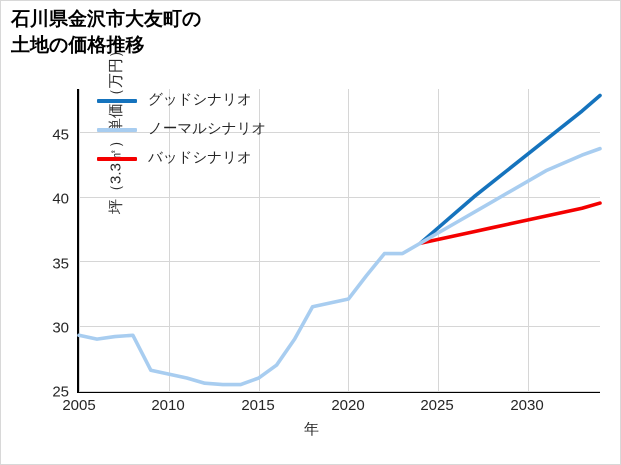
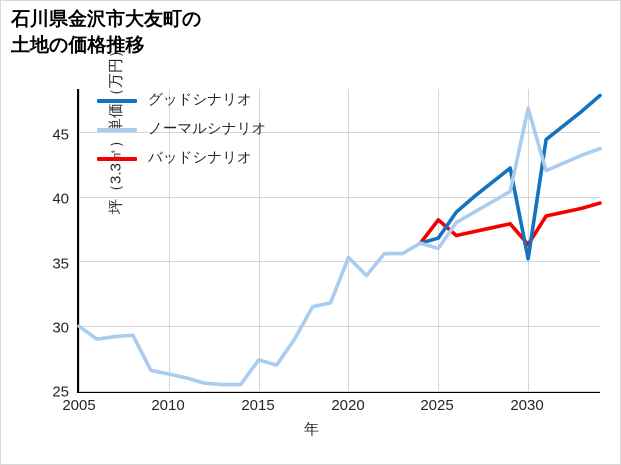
ノーマルシナリオ/2005: 29.3 -> 30.0
ノーマルシナリオ/2015: 26.0 -> 27.4
ノーマルシナリオ/2020: 32.1 -> 35.3
ノーマルシナリオ/2025: 37.2 -> 36.0
グッドシナリオ/2025: 37.6 -> 36.8
バッドシナリオ/2025: 36.7 -> 38.2
ノーマルシナリオ/2030: 41.2 -> 46.8
グッドシナリオ/2030: 43.3 -> 35.2
バッドシナリオ/2030: 38.2 -> 36.3
